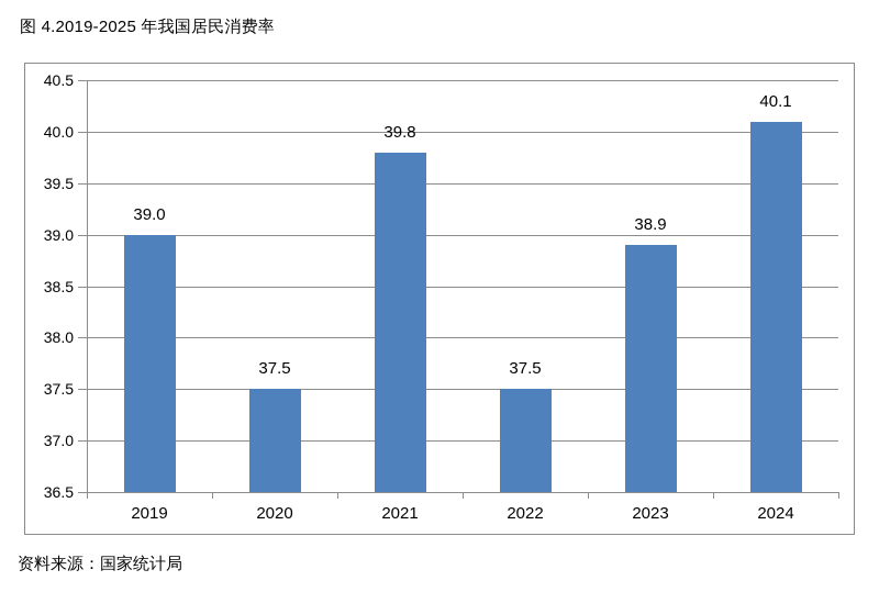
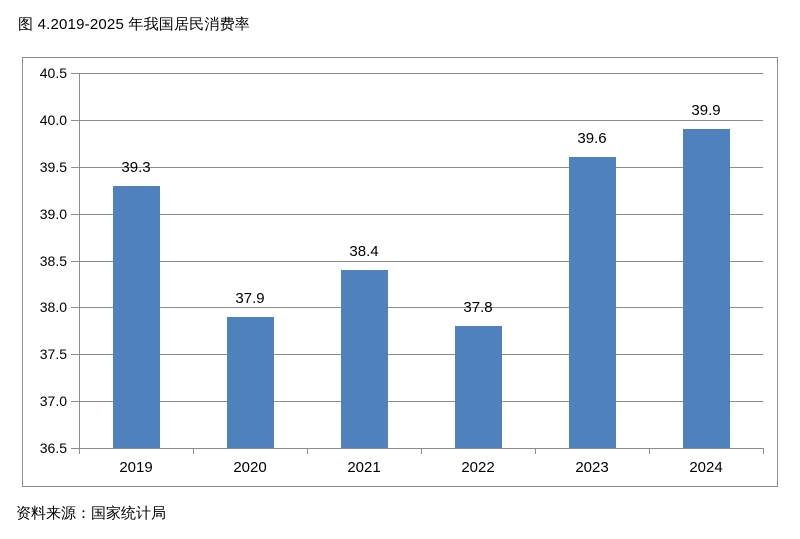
2019: 39.0 -> 39.3
2020: 37.5 -> 37.9
2021: 39.8 -> 38.4
2022: 37.5 -> 37.8
2023: 38.9 -> 39.6
2024: 40.1 -> 39.9
